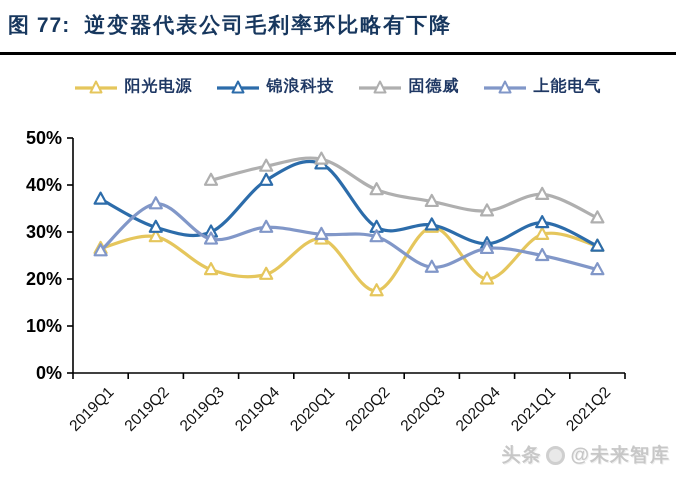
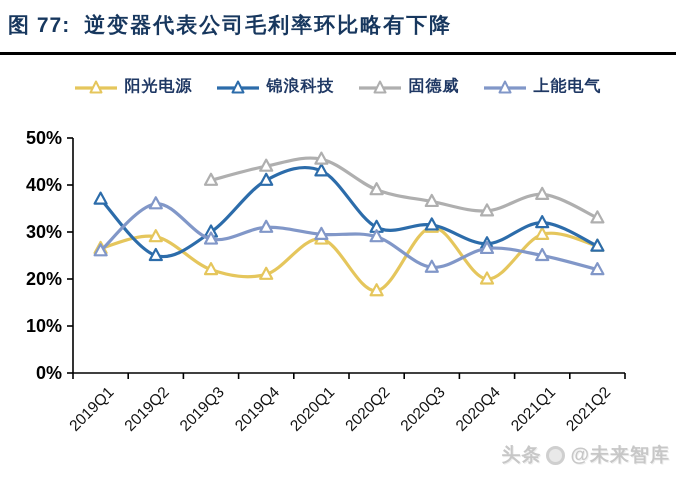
锦浪科技/2019Q2: 31% -> 25%
锦浪科技/2020Q1: 44% -> 43%
